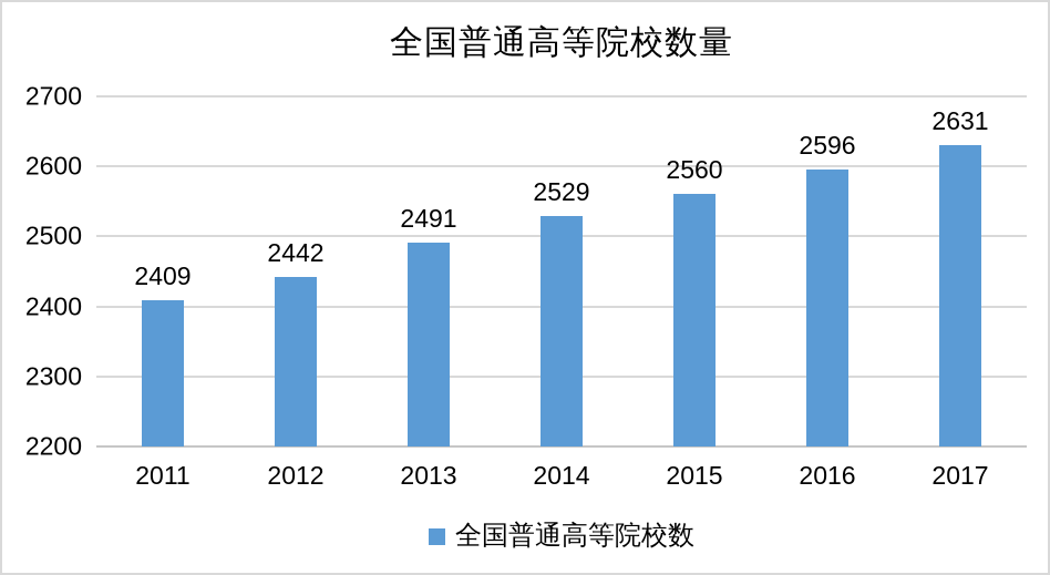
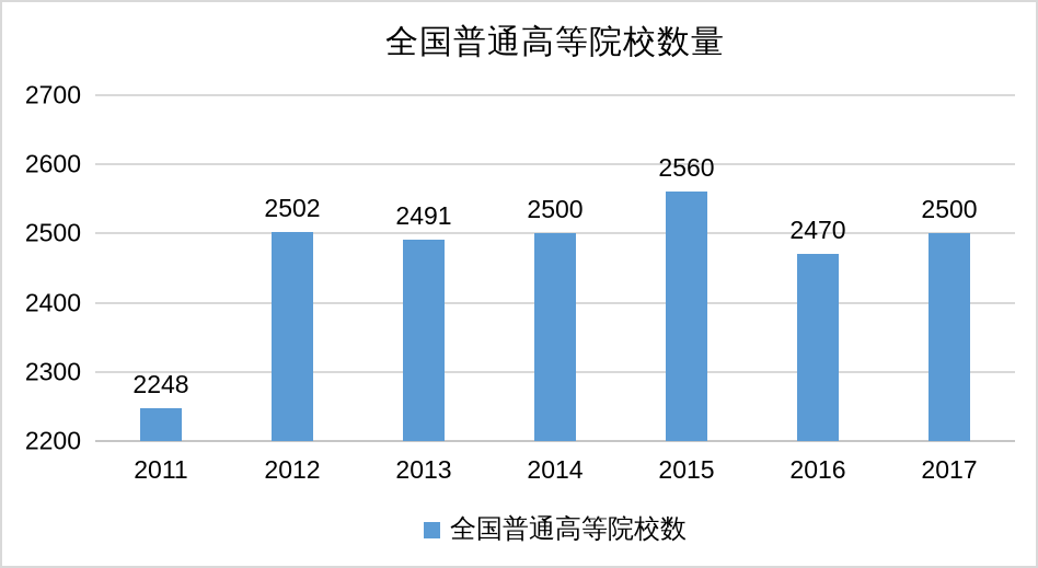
2011: 2409 -> 2248
2012: 2442 -> 2502
2014: 2529 -> 2500
2016: 2596 -> 2470
2017: 2631 -> 2500
